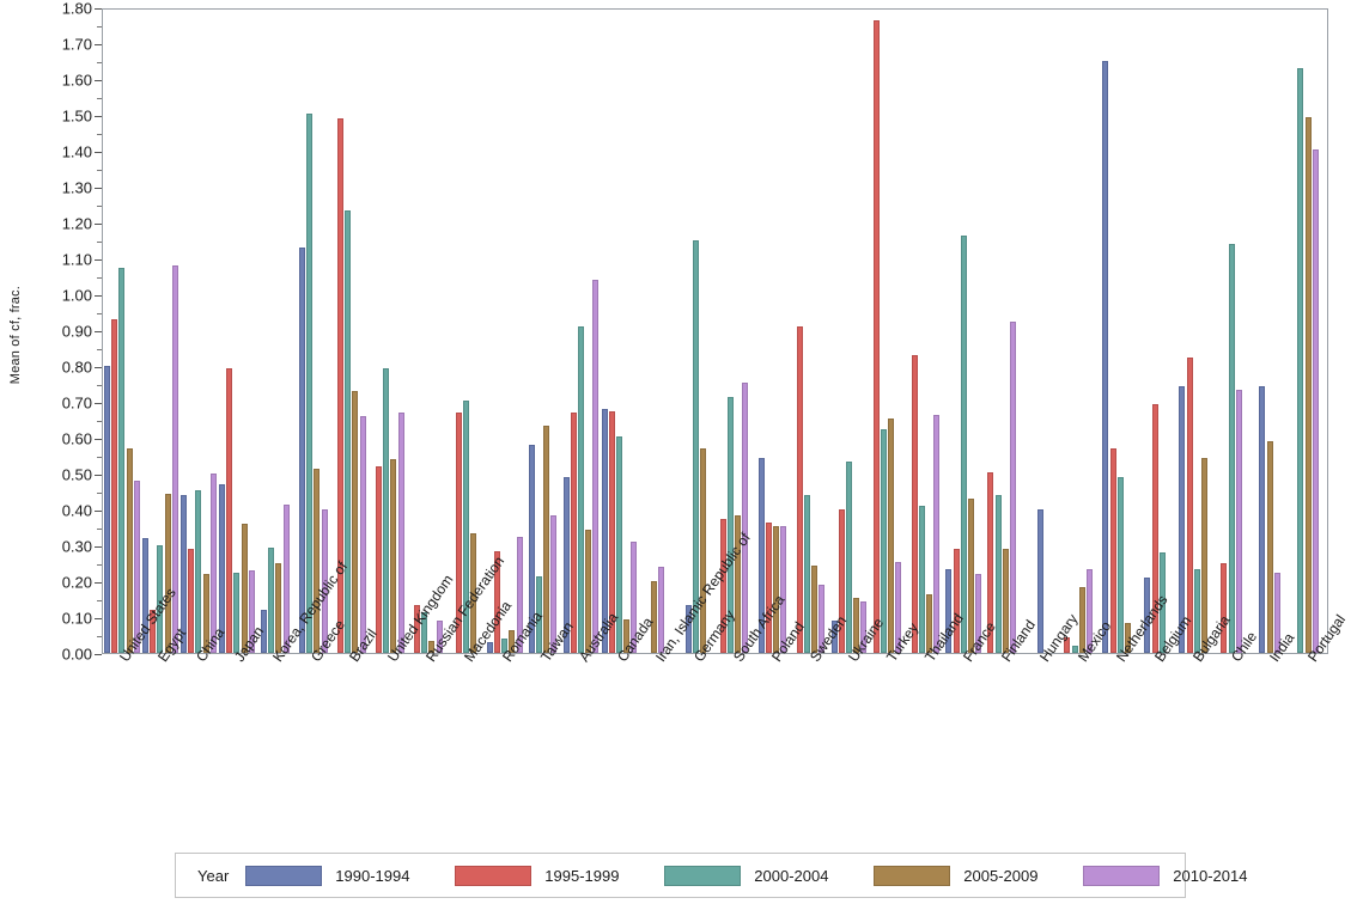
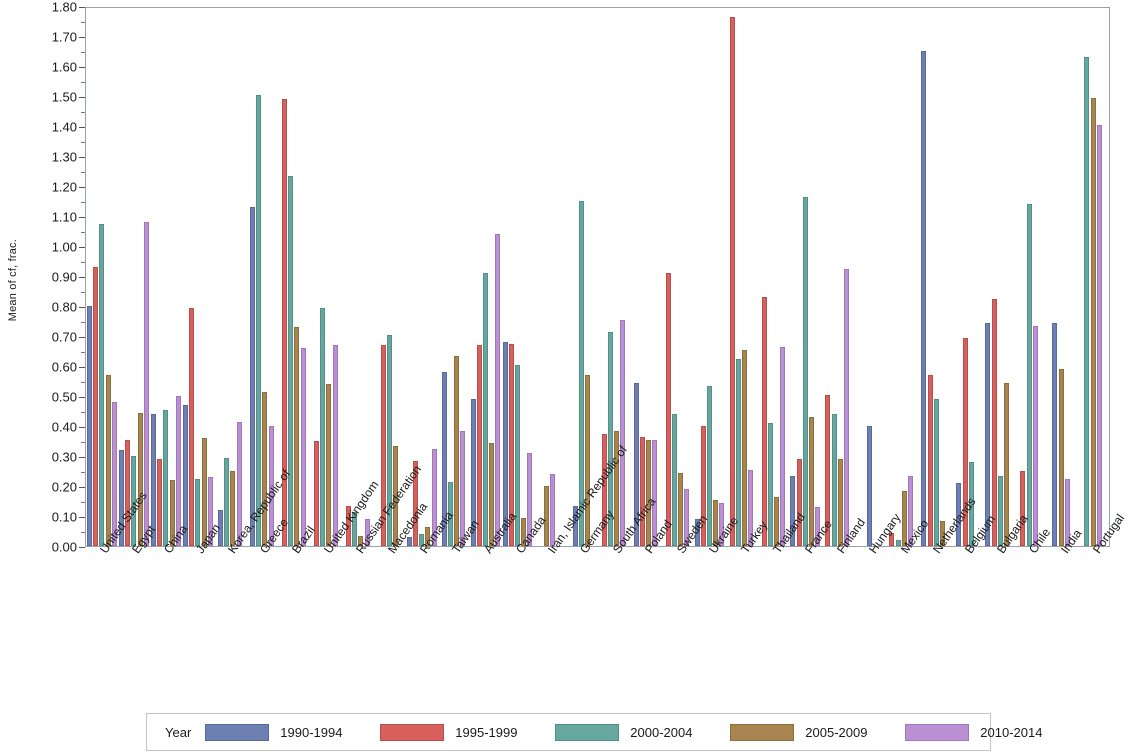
1995-1999/Egypt: 0.12 -> 0.35
1995-1999/United Kingdom: 0.52 -> 0.35
2010-2014/France: 0.22 -> 0.13
